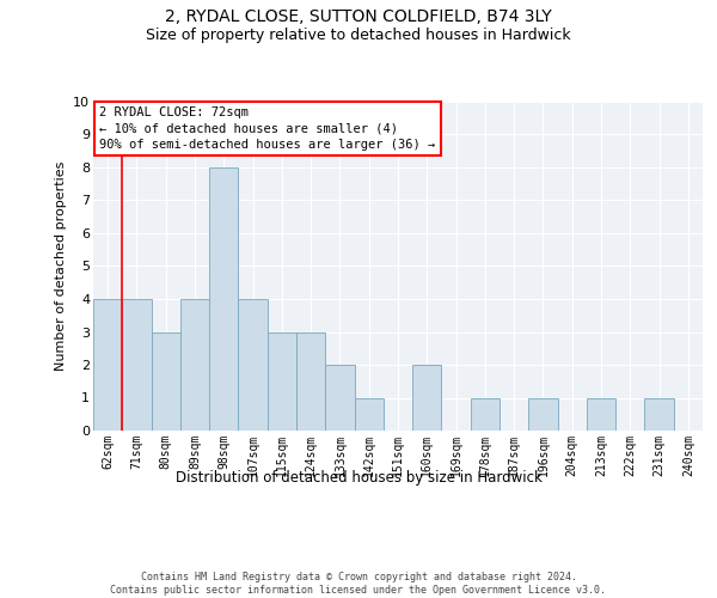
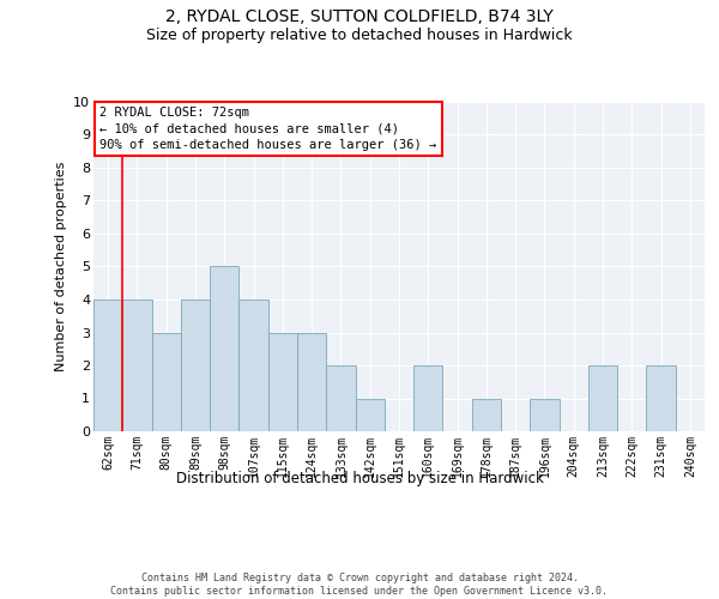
98sqm: 8 -> 5
213sqm: 1 -> 2
231sqm: 1 -> 2
